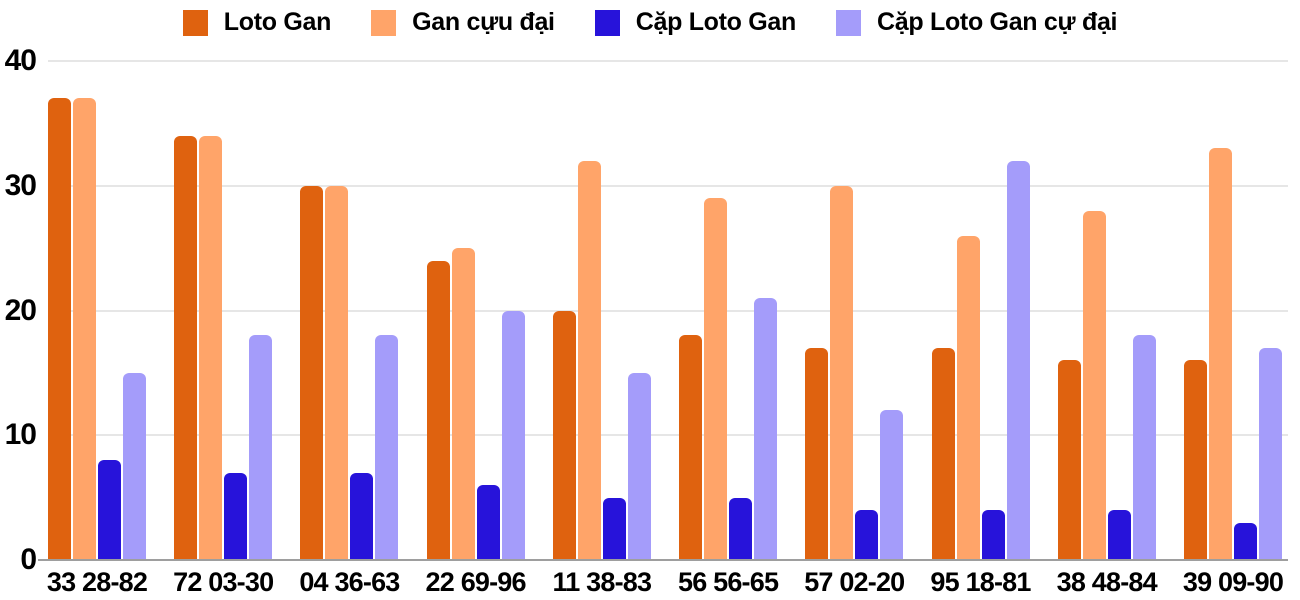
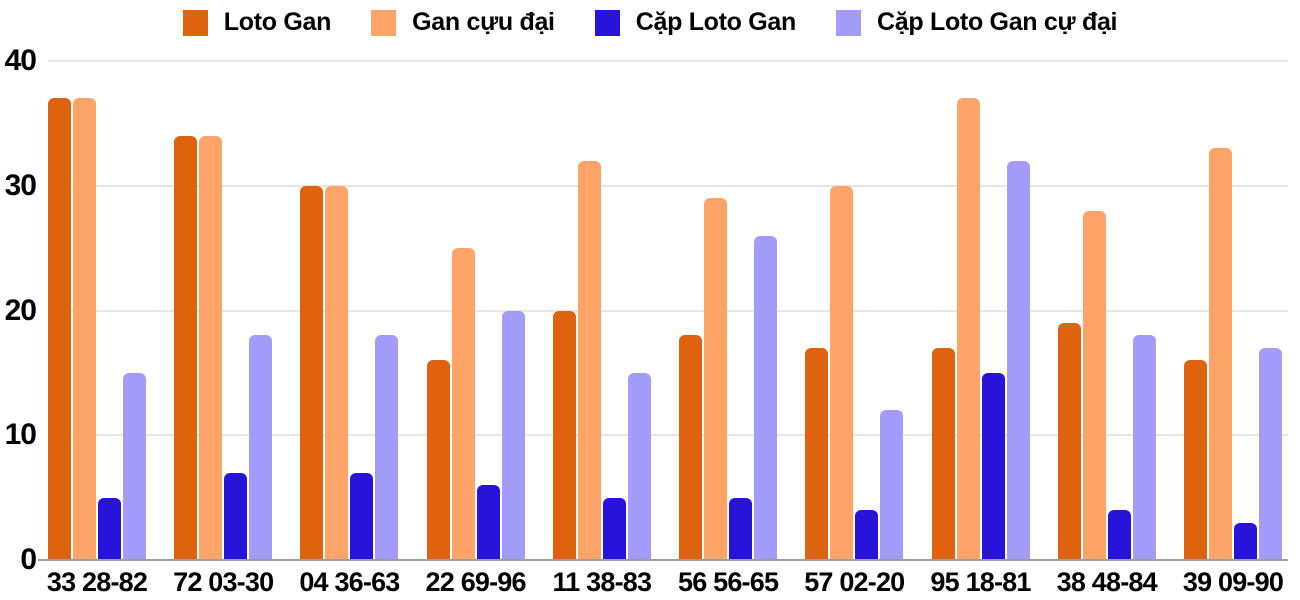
Cặp Loto Gan/33 28-82: 8 -> 5
Loto Gan/22 69-96: 24 -> 16
Cặp Loto Gan cự đại/56 56-65: 21 -> 26
Gan cựu đại/95 18-81: 26 -> 37
Cặp Loto Gan/95 18-81: 4 -> 15
Loto Gan/38 48-84: 16 -> 19
